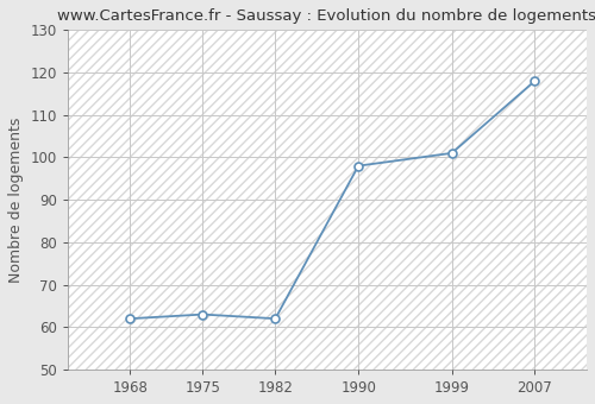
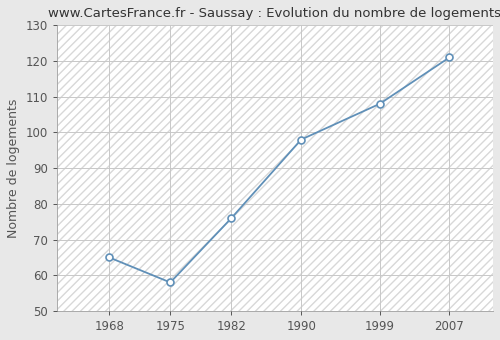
1968: 62 -> 65
1975: 63 -> 58
1982: 62 -> 76
1999: 101 -> 108
2007: 118 -> 121
